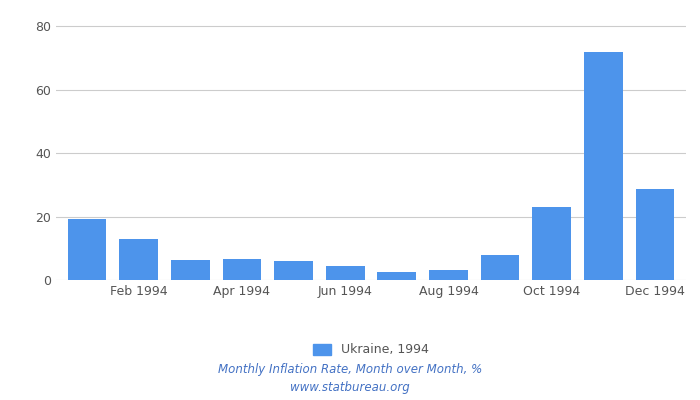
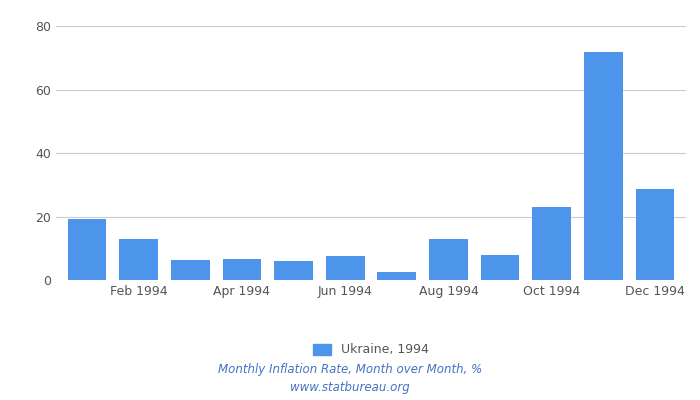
Jun 1994: 4.5 -> 7.5
Aug 1994: 3.0 -> 13.0
